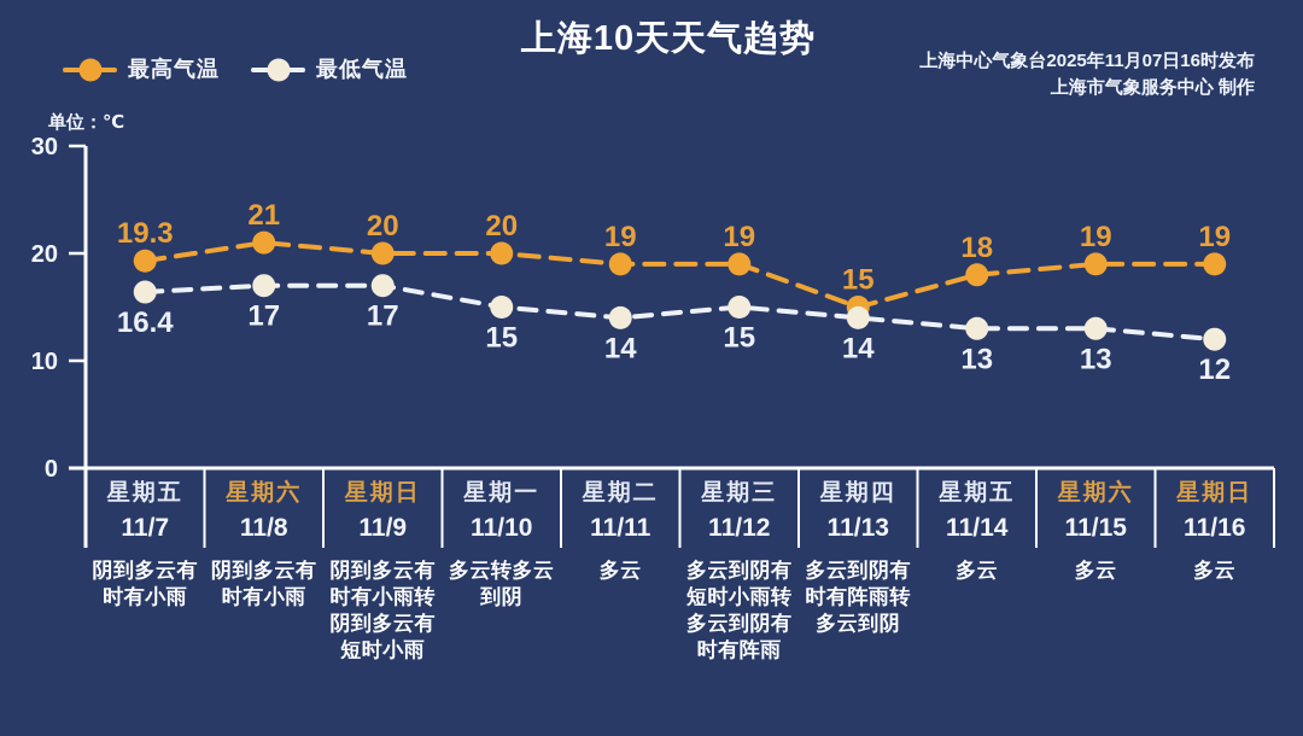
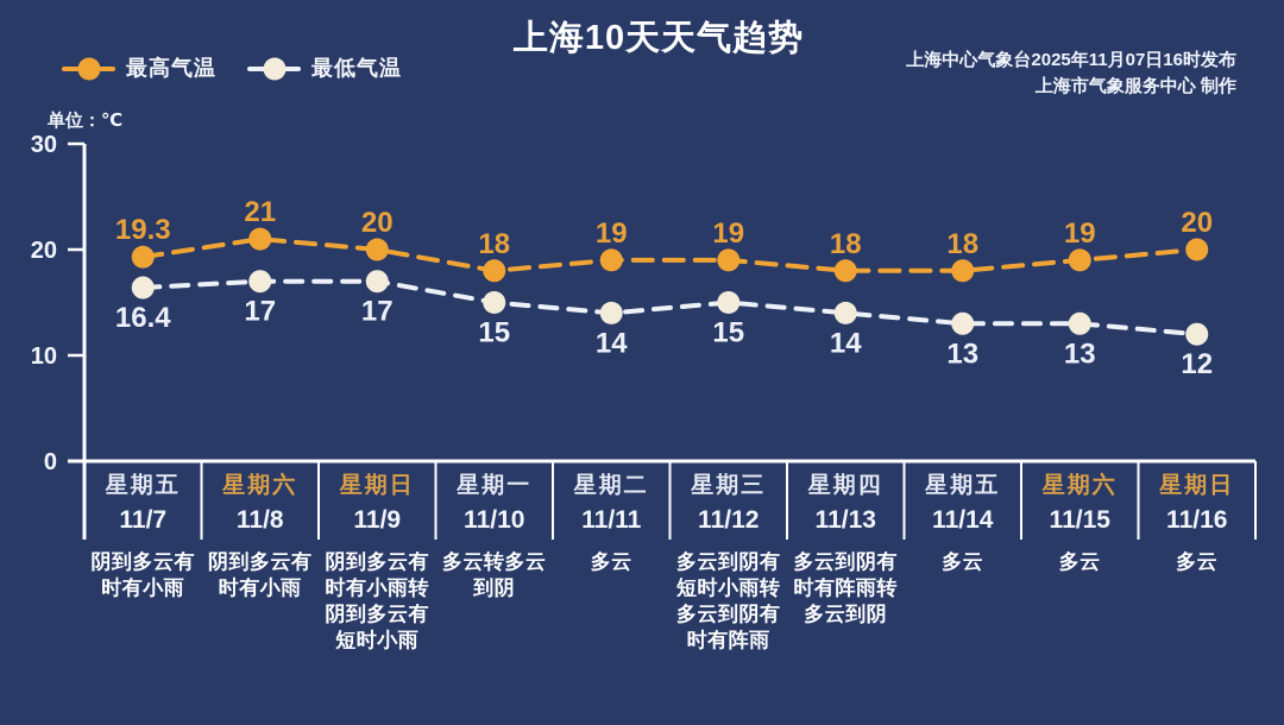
最高气温/11/10: 20 -> 18
最高气温/11/13: 15 -> 18
最高气温/11/16: 19 -> 20
